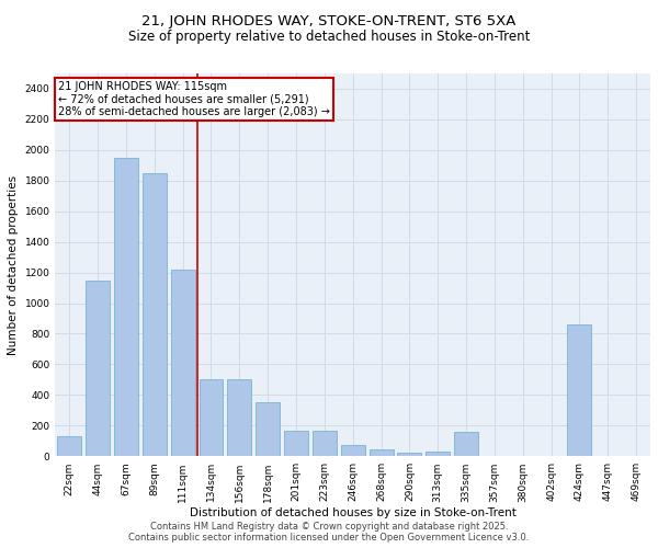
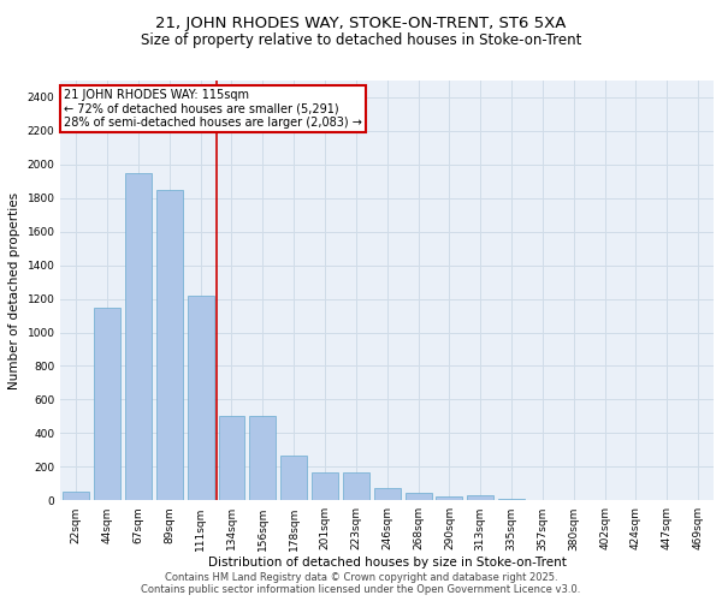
22sqm: 130 -> 50
178sqm: 350 -> 270
335sqm: 160 -> 10
424sqm: 860 -> 0
